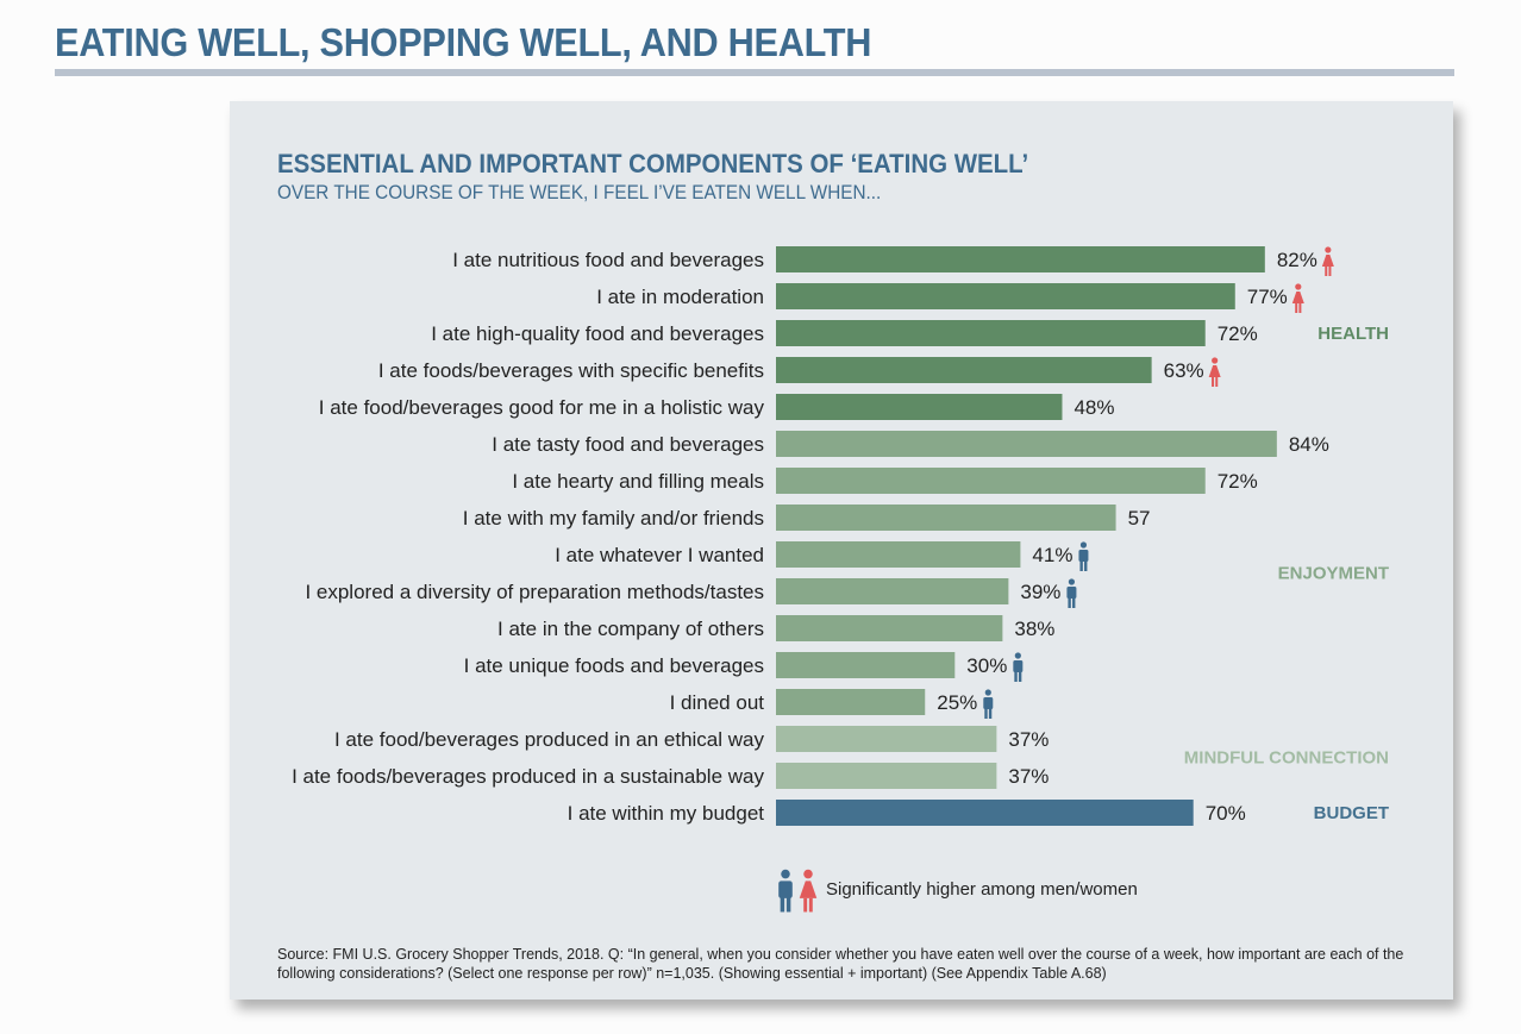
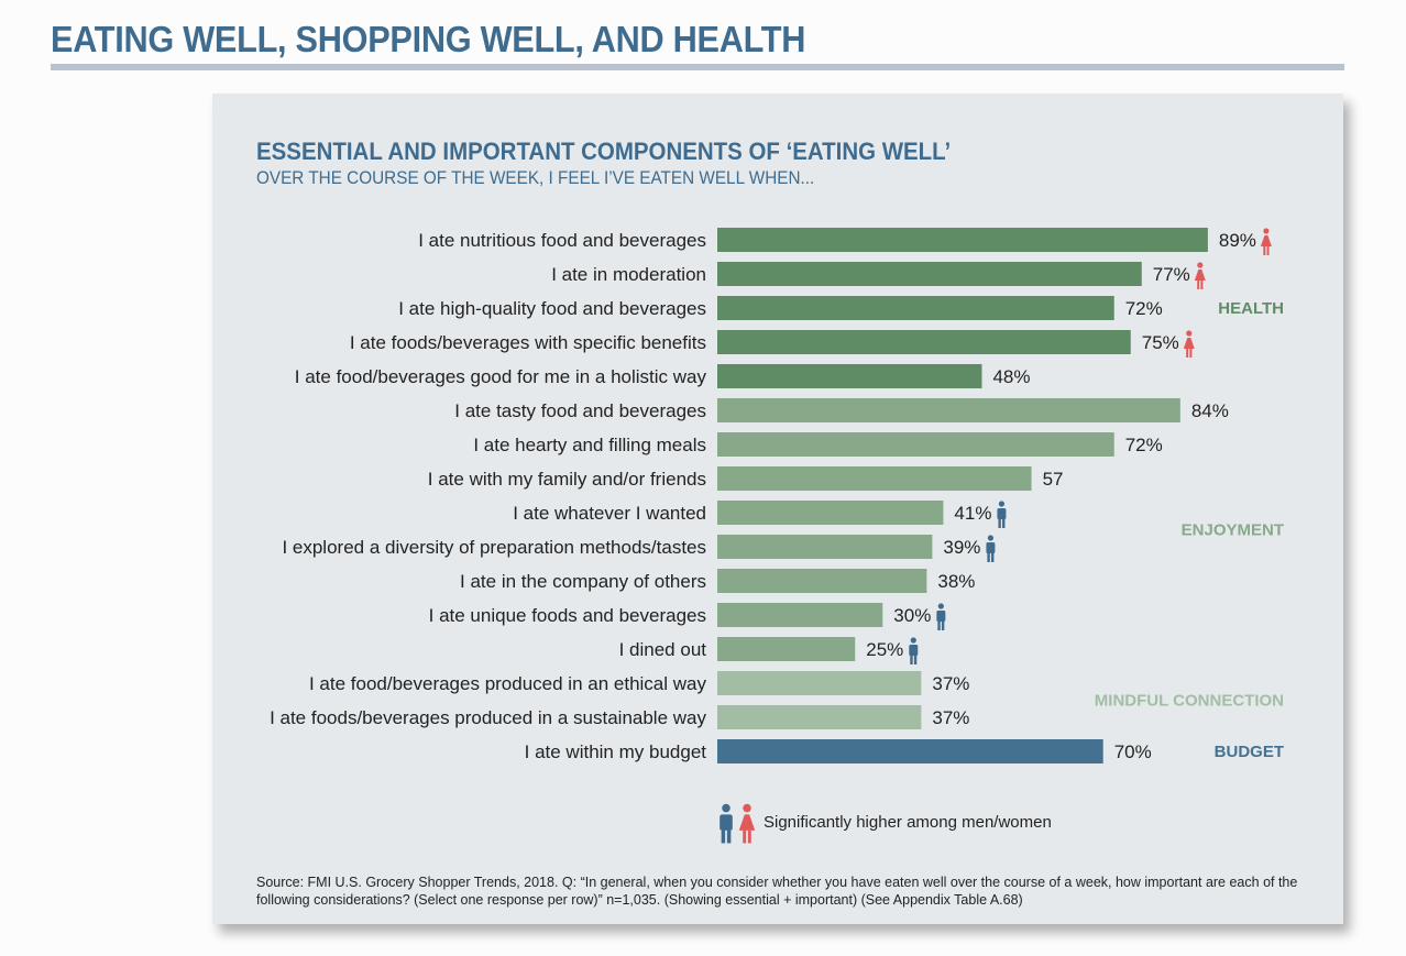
I ate nutritious food and beverages: 82% -> 89%
I ate foods/beverages with specific benefits: 63% -> 75%
